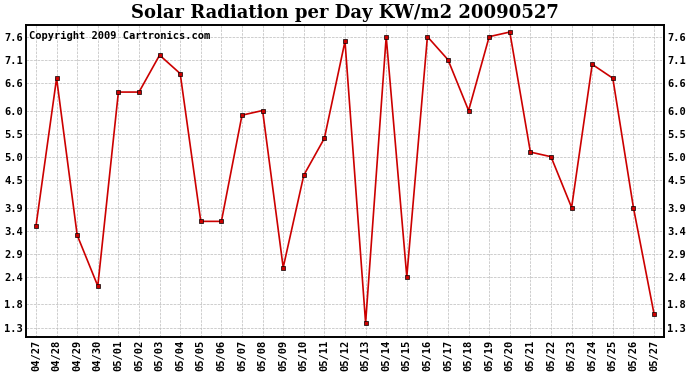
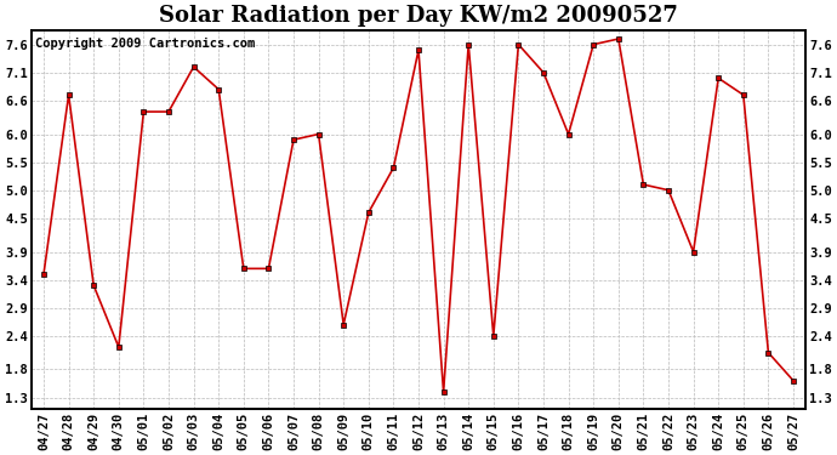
05/26: 3.9 -> 2.1
